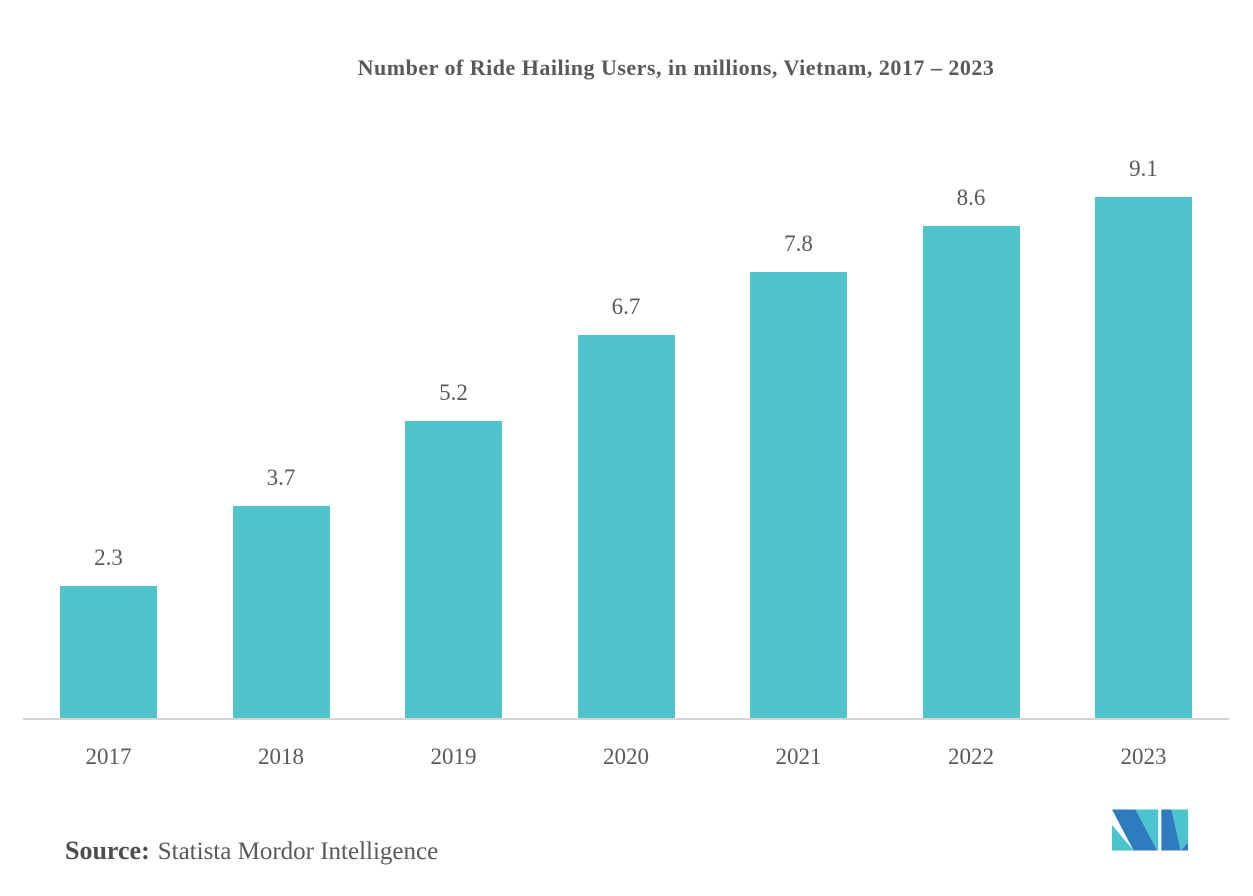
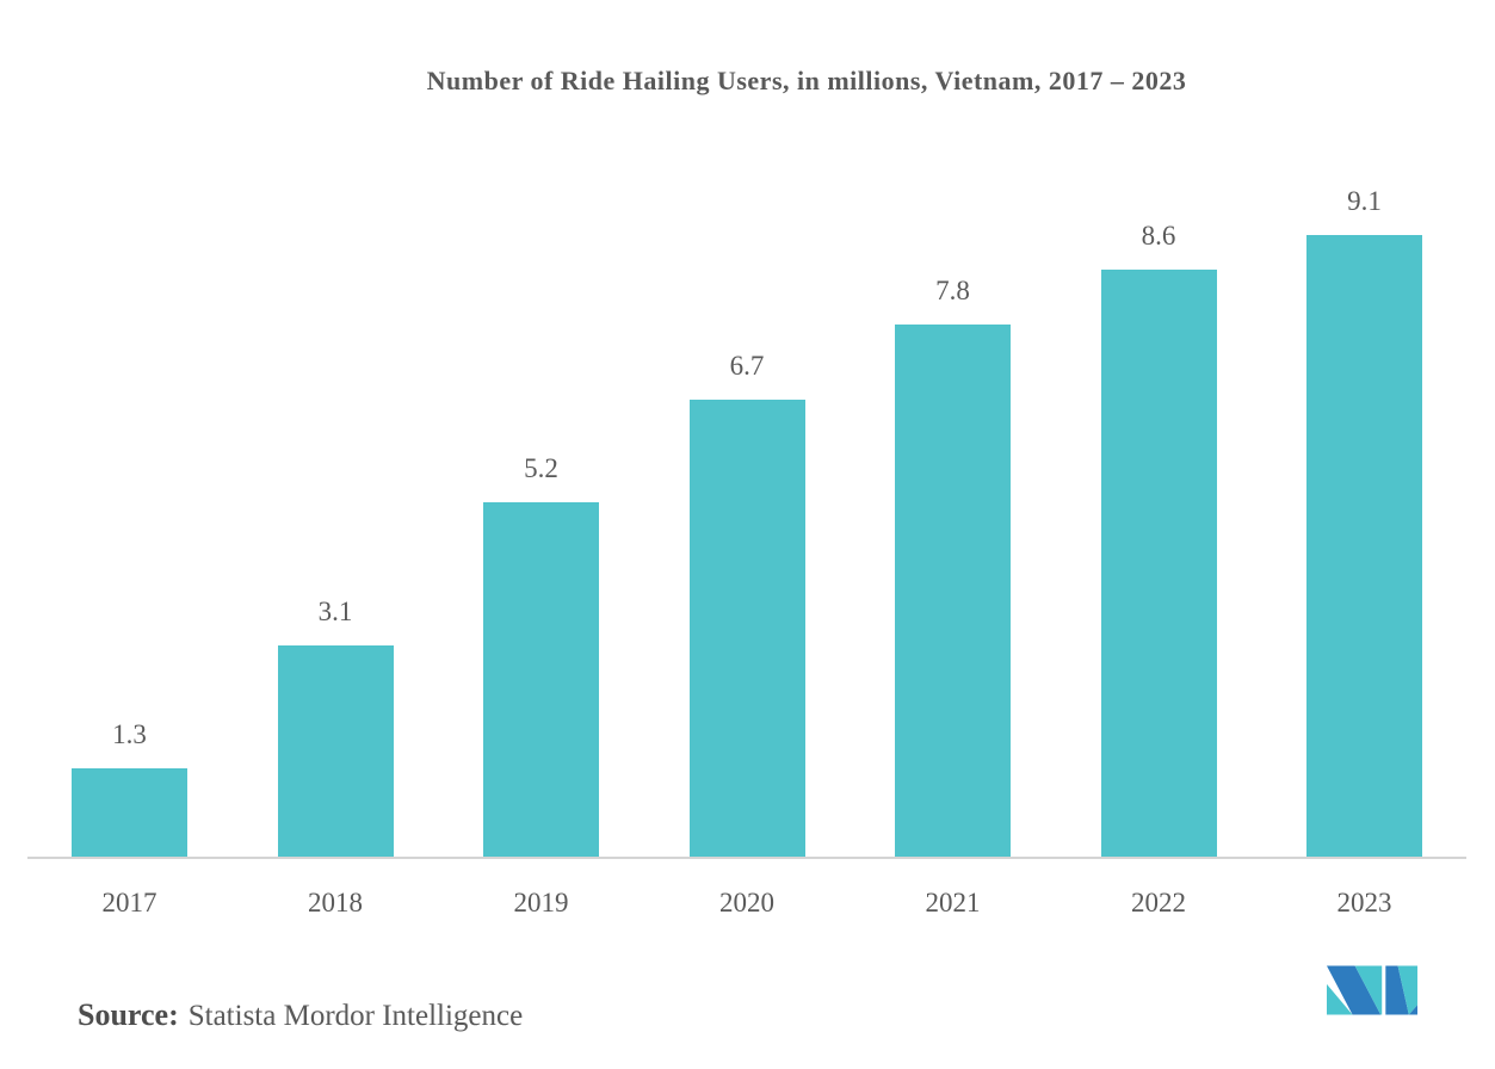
2017: 2.3 -> 1.3
2018: 3.7 -> 3.1
